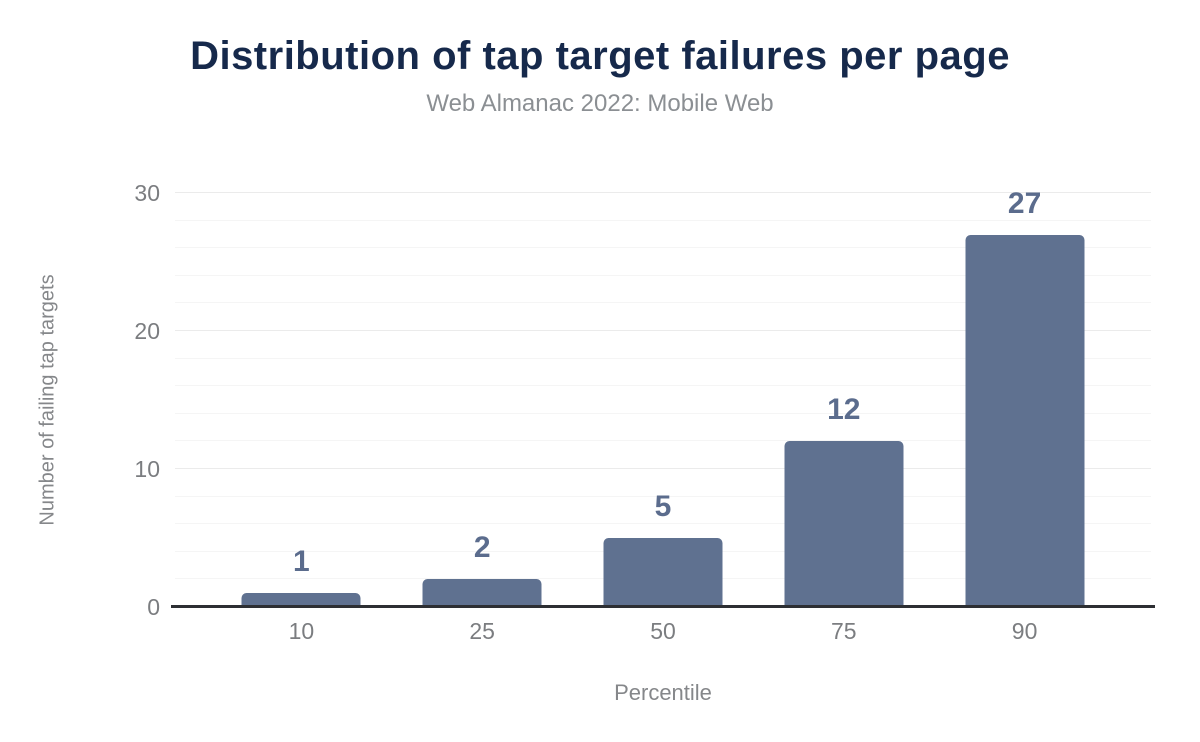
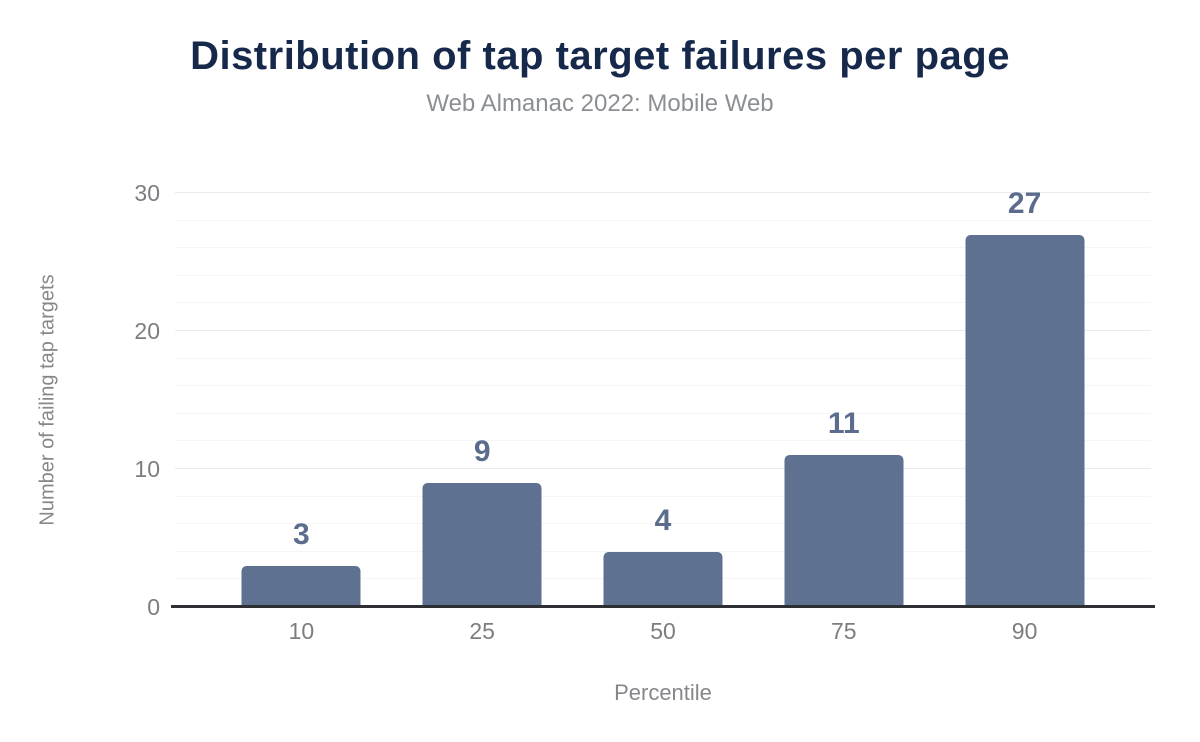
10: 1 -> 3
25: 2 -> 9
50: 5 -> 4
75: 12 -> 11
